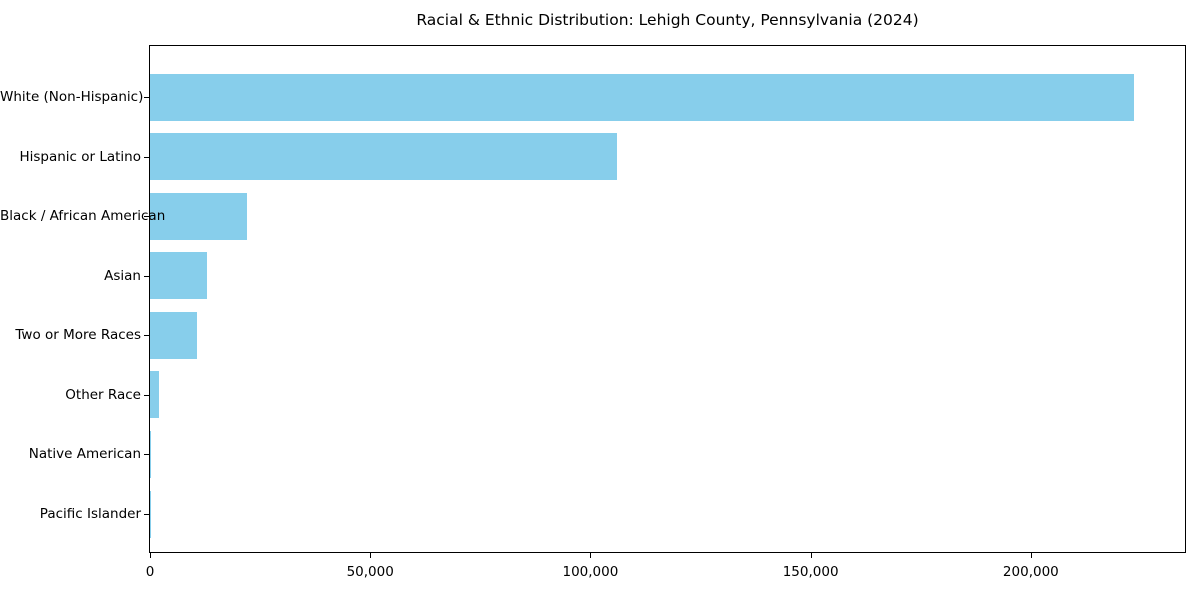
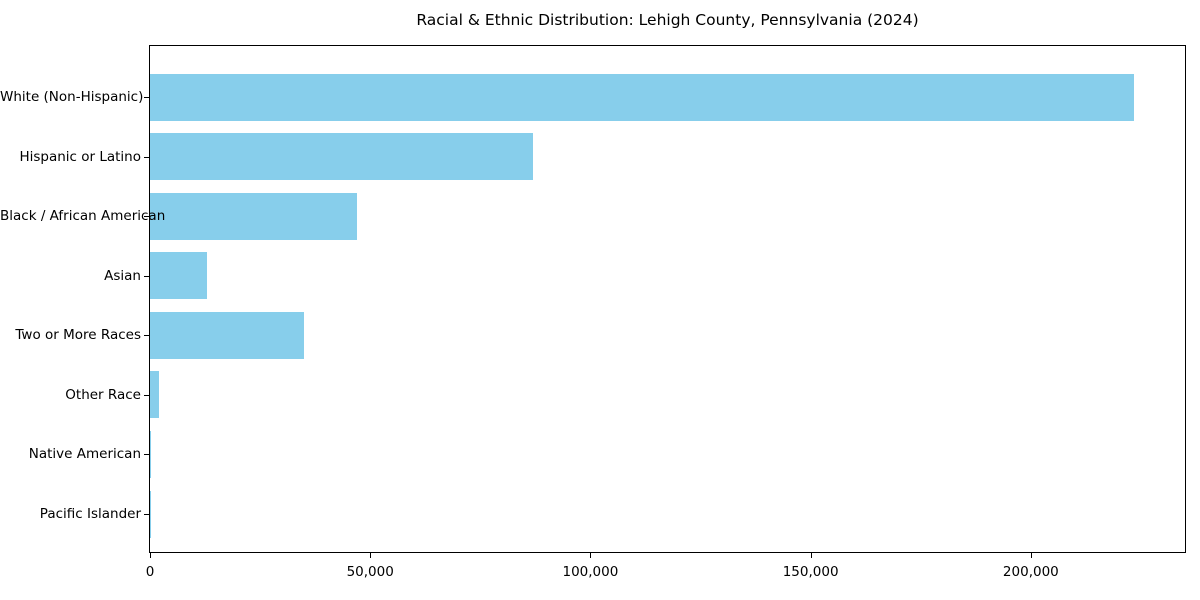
Hispanic or Latino: 106000 -> 87000
Black / African American: 22000 -> 47000
Two or More Races: 11000 -> 35000
